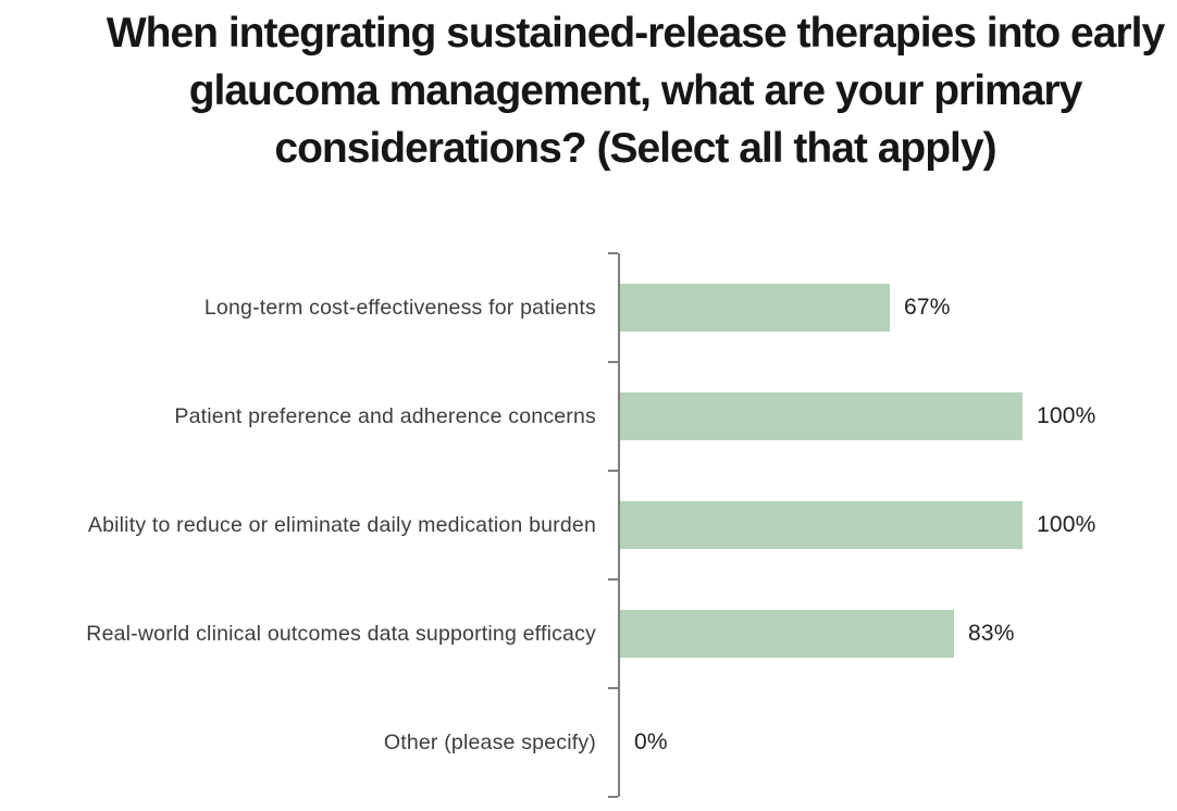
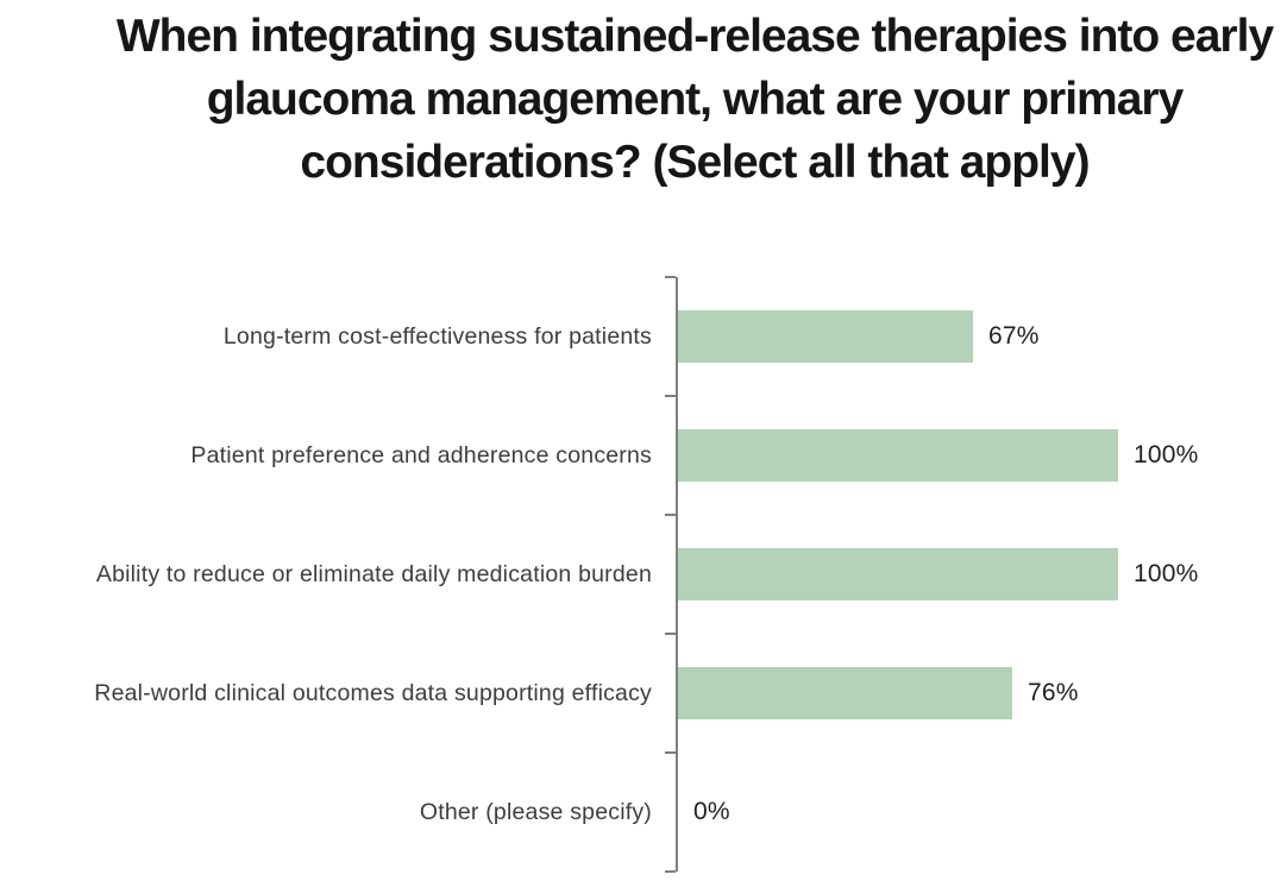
Real-world clinical outcomes data supporting efficacy: 83% -> 76%
